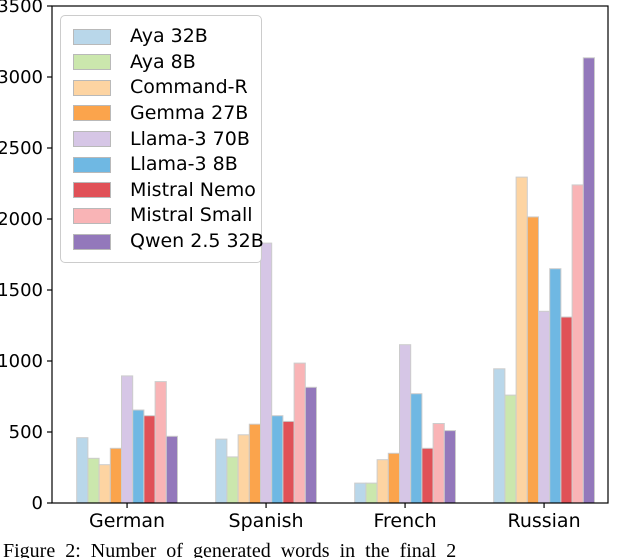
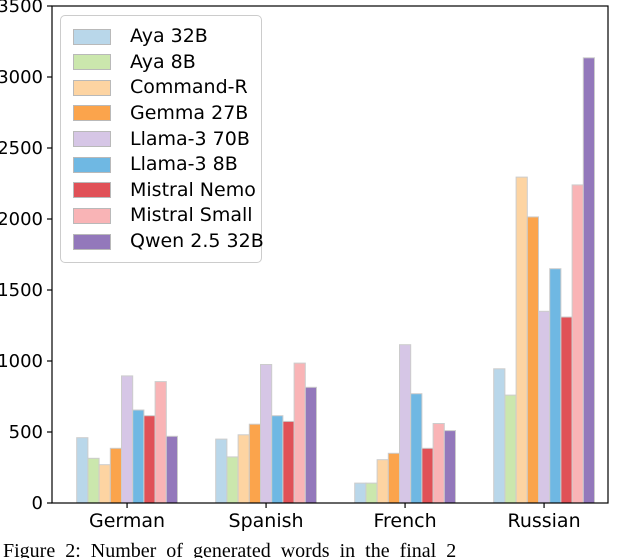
Llama-3 70B/Spanish: 1830 -> 980
